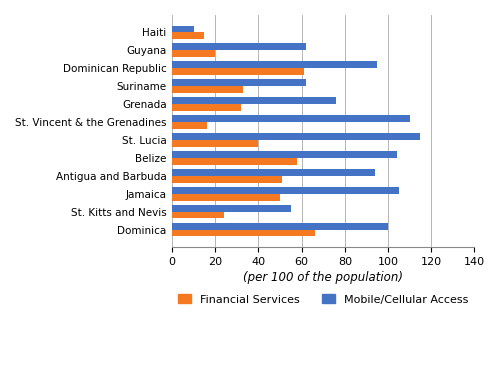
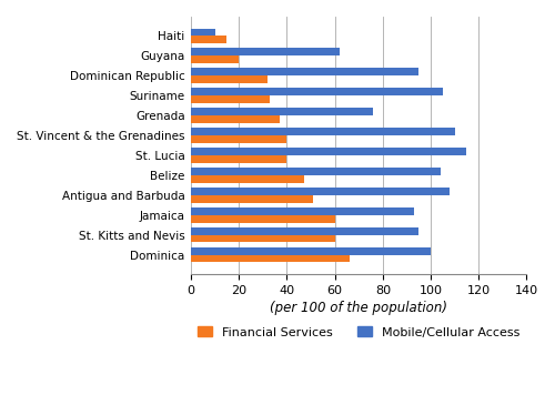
Financial Services/Dominican Republic: 61 -> 32
Mobile/Cellular Access/Suriname: 62 -> 105
Financial Services/Grenada: 32 -> 37
Financial Services/St. Vincent & the Grenadines: 16 -> 40
Financial Services/Belize: 58 -> 47
Mobile/Cellular Access/Antigua and Barbuda: 94 -> 108
Mobile/Cellular Access/Jamaica: 105 -> 93
Financial Services/Jamaica: 50 -> 60
Mobile/Cellular Access/St. Kitts and Nevis: 55 -> 95
Financial Services/St. Kitts and Nevis: 24 -> 60
